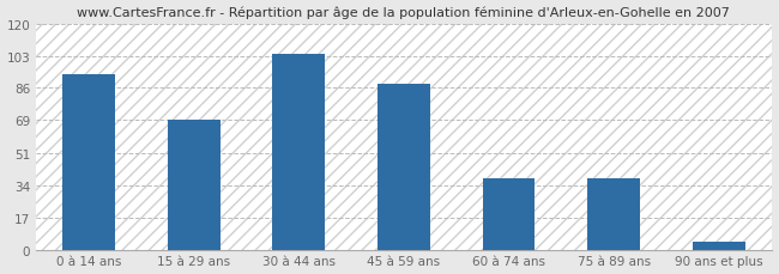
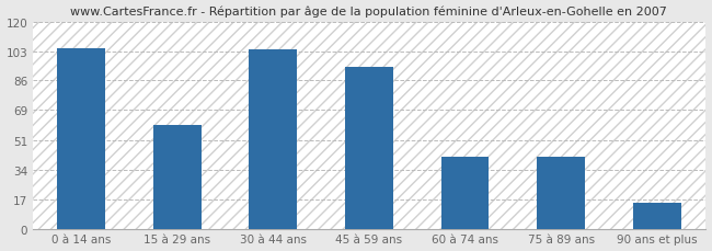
0 à 14 ans: 93 -> 105
15 à 29 ans: 69 -> 60
45 à 59 ans: 88 -> 94
60 à 74 ans: 38 -> 42
75 à 89 ans: 38 -> 42
90 ans et plus: 4 -> 15
